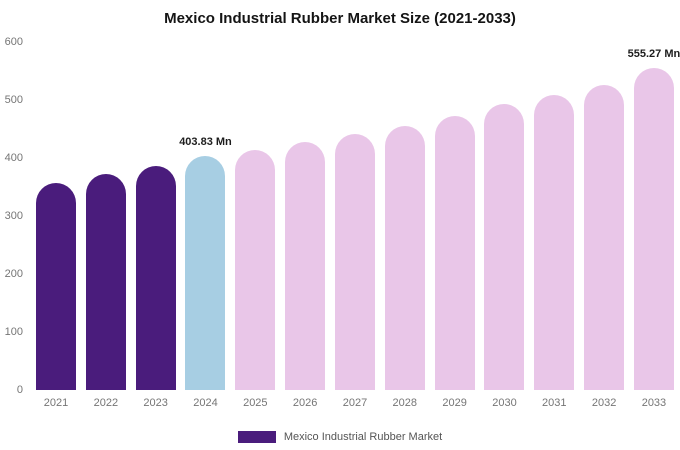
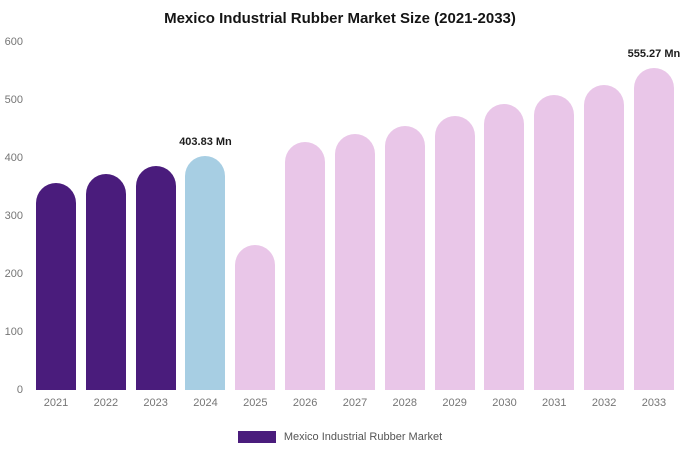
2025: 410 -> 250
